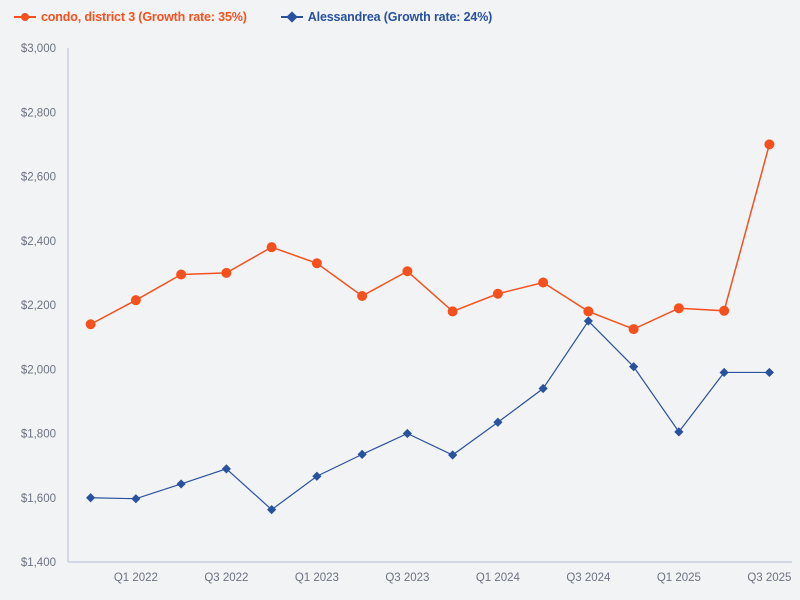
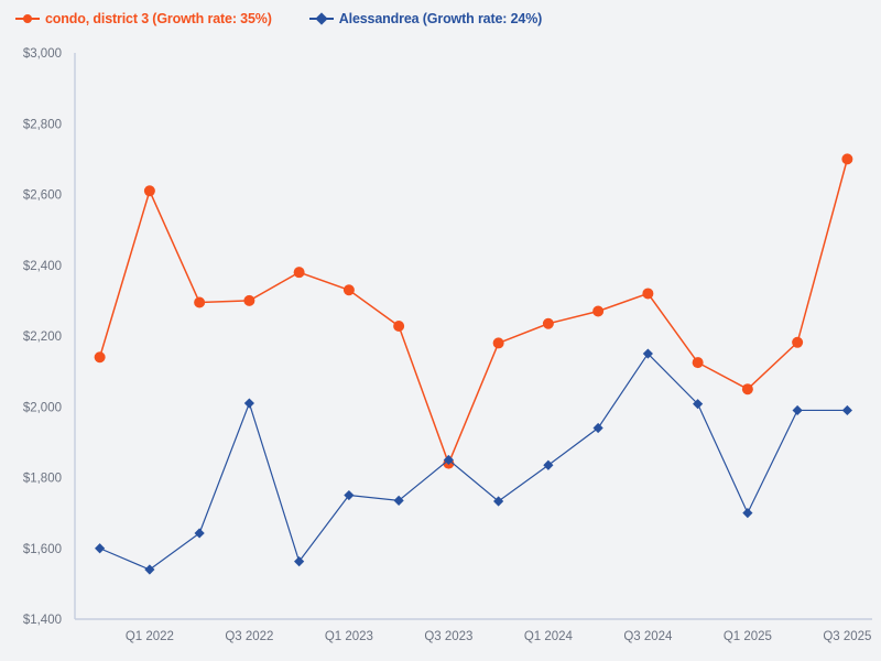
condo, district 3 (Growth rate: 35%)/Q1 2022: $2220 -> $2610
Alessandrea (Growth rate: 24%)/Q1 2022: $1600 -> $1540
Alessandrea (Growth rate: 24%)/Q3 2022: $1690 -> $2010
Alessandrea (Growth rate: 24%)/Q1 2023: $1670 -> $1750
condo, district 3 (Growth rate: 35%)/Q3 2023: $2300 -> $1840
Alessandrea (Growth rate: 24%)/Q3 2023: $1800 -> $1850
condo, district 3 (Growth rate: 35%)/Q3 2024: $2180 -> $2320
condo, district 3 (Growth rate: 35%)/Q1 2025: $2190 -> $2050
Alessandrea (Growth rate: 24%)/Q1 2025: $1800 -> $1700
